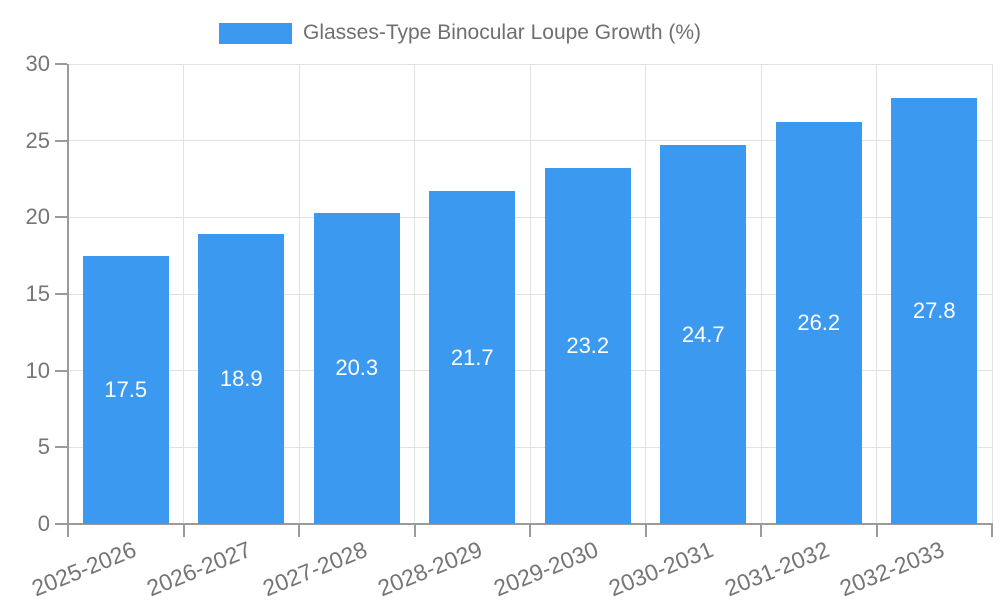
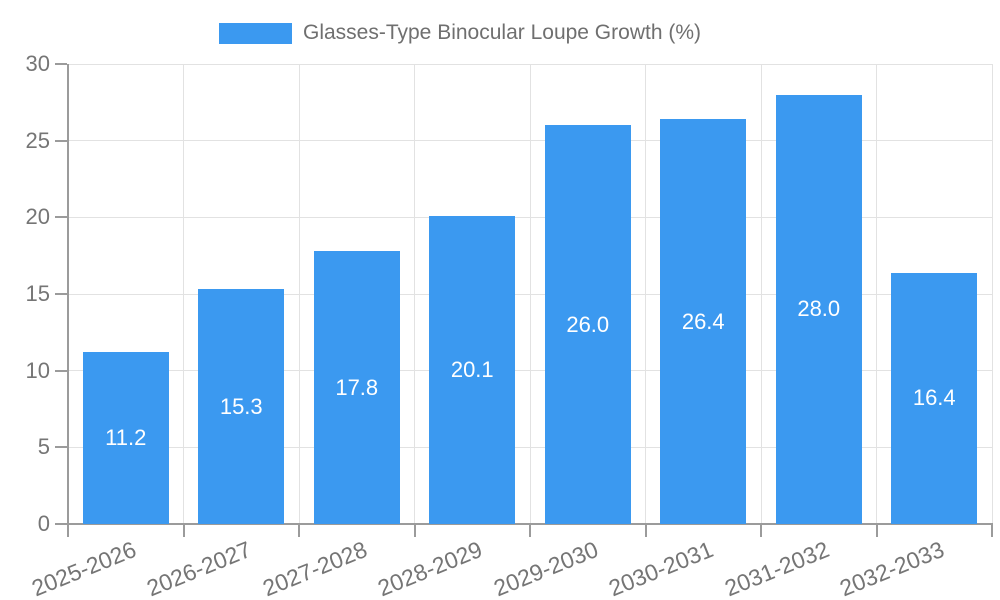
2025-2026: 17.5 -> 11.2
2026-2027: 18.9 -> 15.3
2027-2028: 20.3 -> 17.8
2028-2029: 21.7 -> 20.1
2029-2030: 23.2 -> 26.0
2030-2031: 24.7 -> 26.4
2031-2032: 26.2 -> 28.0
2032-2033: 27.8 -> 16.4
